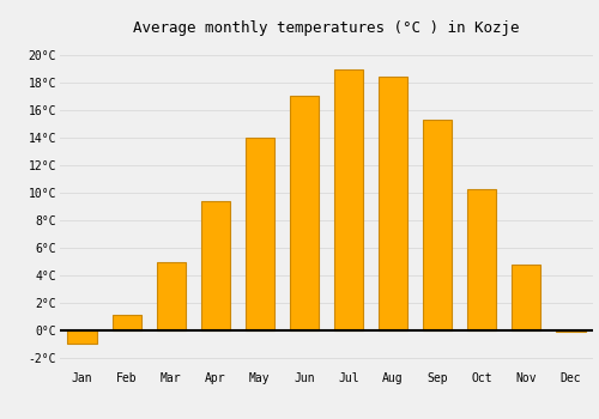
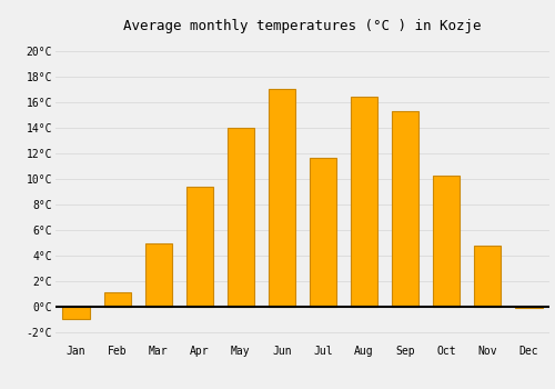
Jul: 19.0°C -> 11.7°C
Aug: 18.5°C -> 16.5°C
